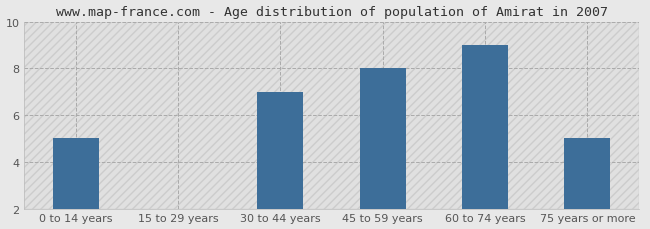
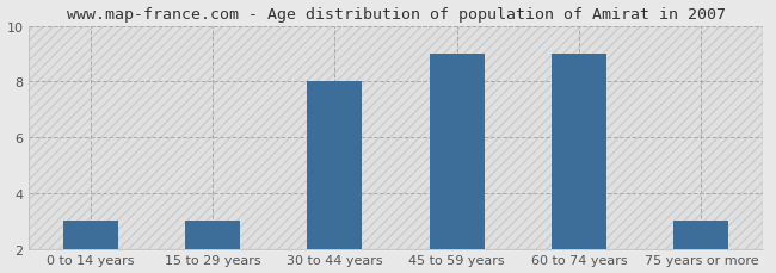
0 to 14 years: 5 -> 3
15 to 29 years: 2 -> 3
30 to 44 years: 7 -> 8
45 to 59 years: 8 -> 9
75 years or more: 5 -> 3
